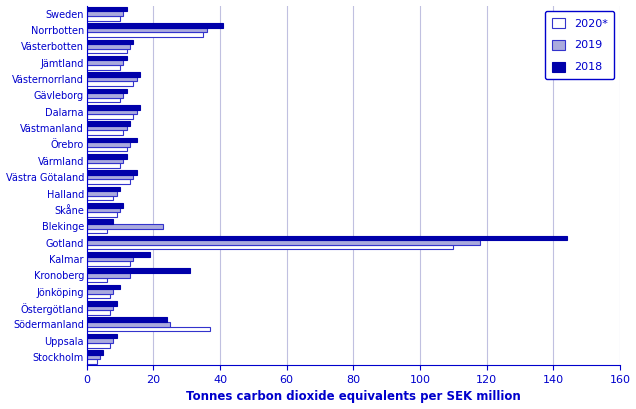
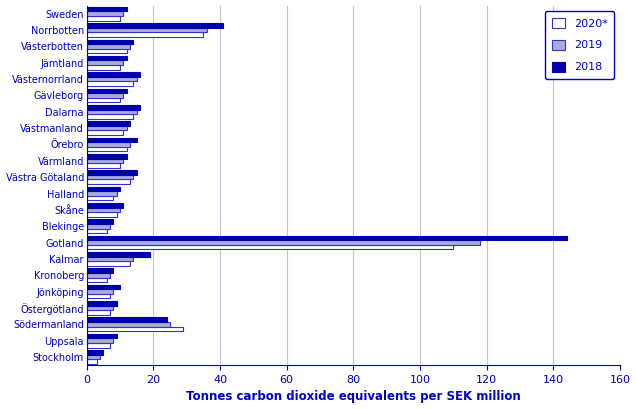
2019/Blekinge: 23 -> 7
2018/Kronoberg: 31 -> 8
2019/Kronoberg: 13 -> 7
2020*/Södermanland: 37 -> 29
